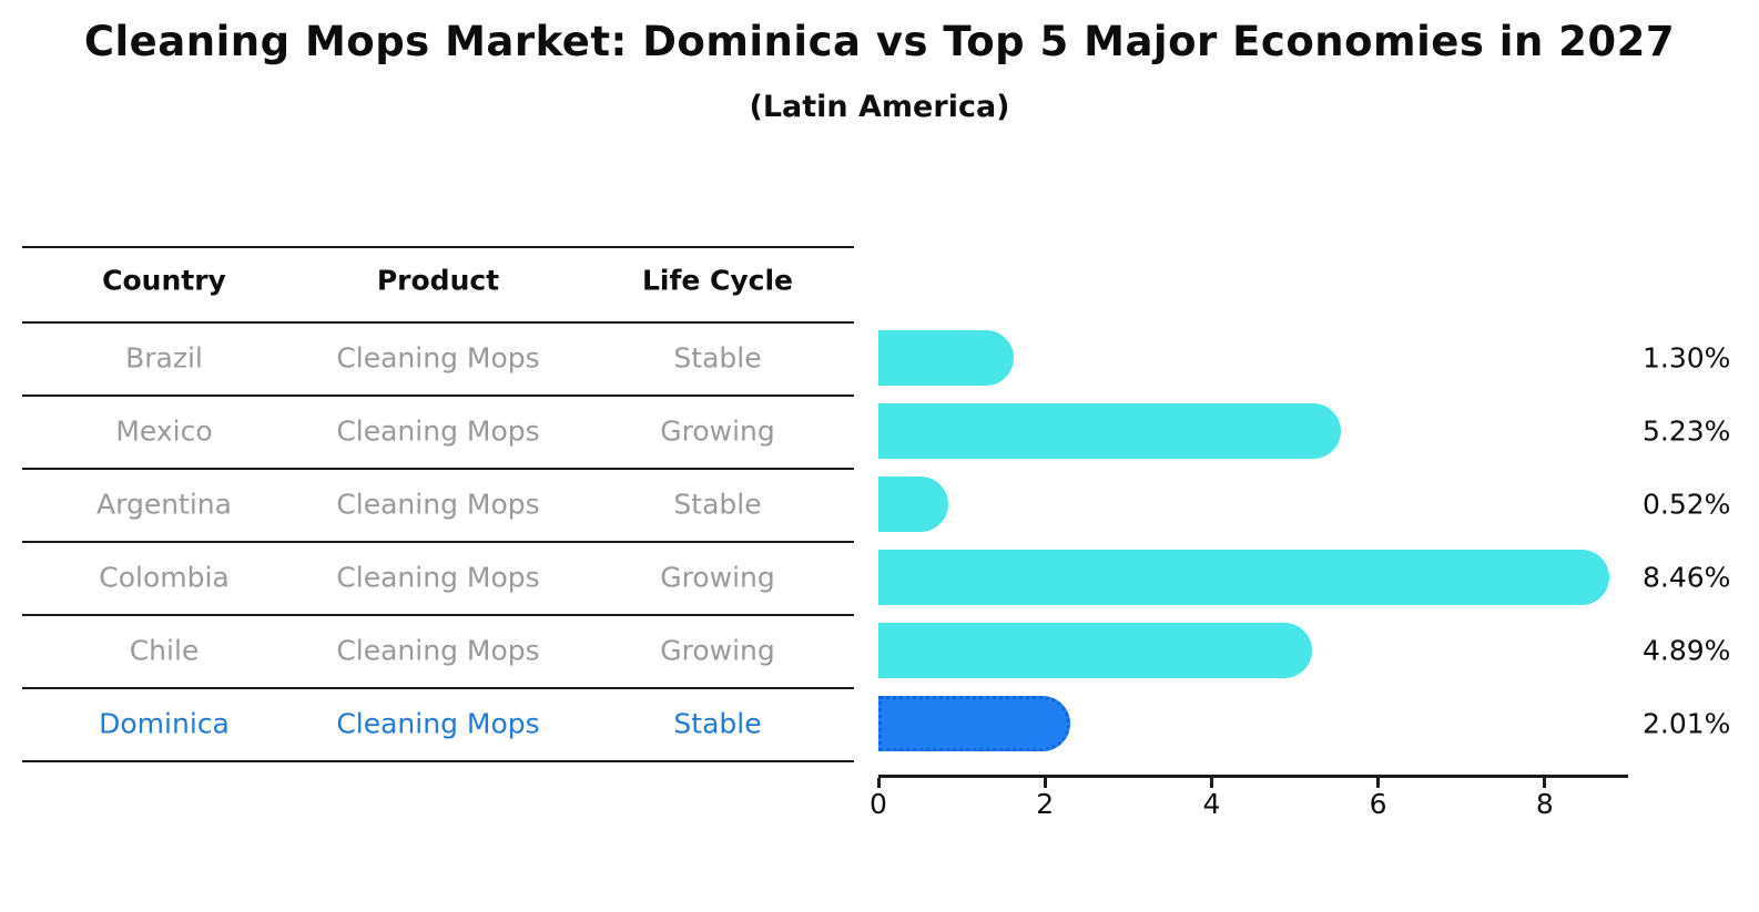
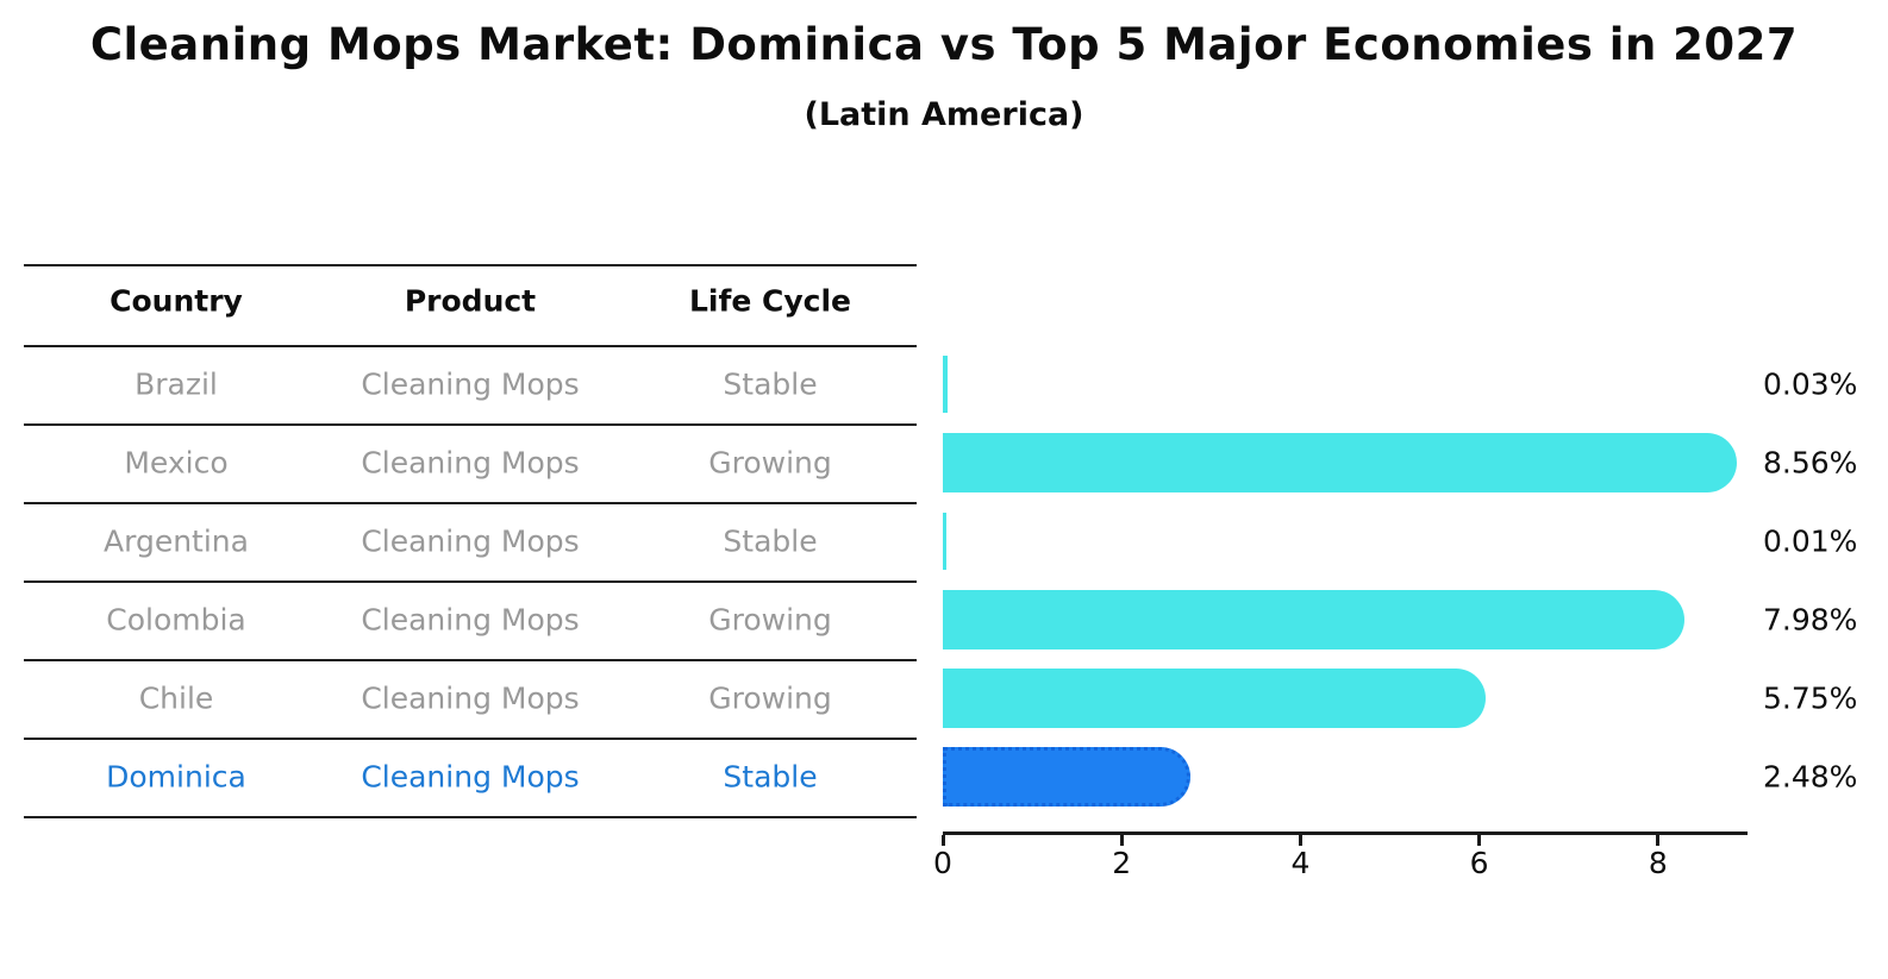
Brazil: 1.30% -> 0.03%
Mexico: 5.23% -> 8.56%
Argentina: 0.52% -> 0.01%
Colombia: 8.46% -> 7.98%
Chile: 4.89% -> 5.75%
Dominica: 2.01% -> 2.48%
